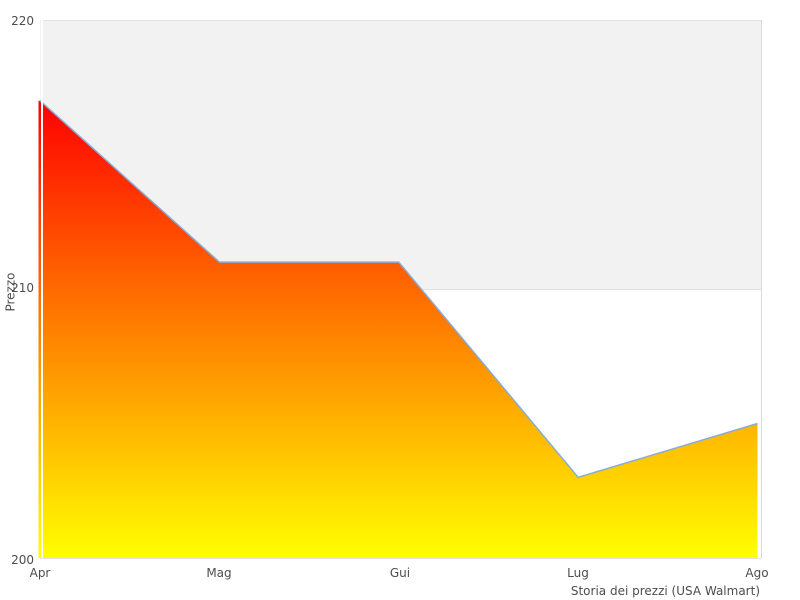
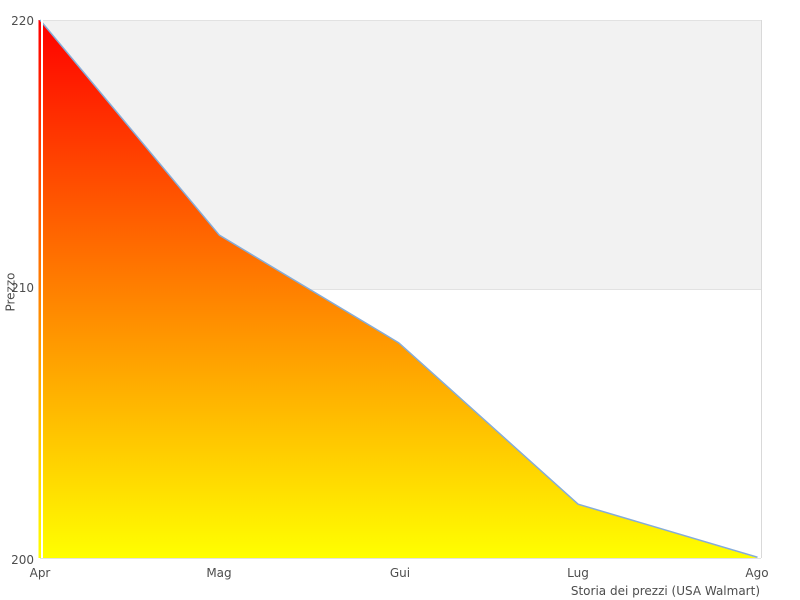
Apr: 217 -> 220
Mag: 211 -> 212
Gui: 211 -> 208
Lug: 203 -> 202
Ago: 205 -> 200
